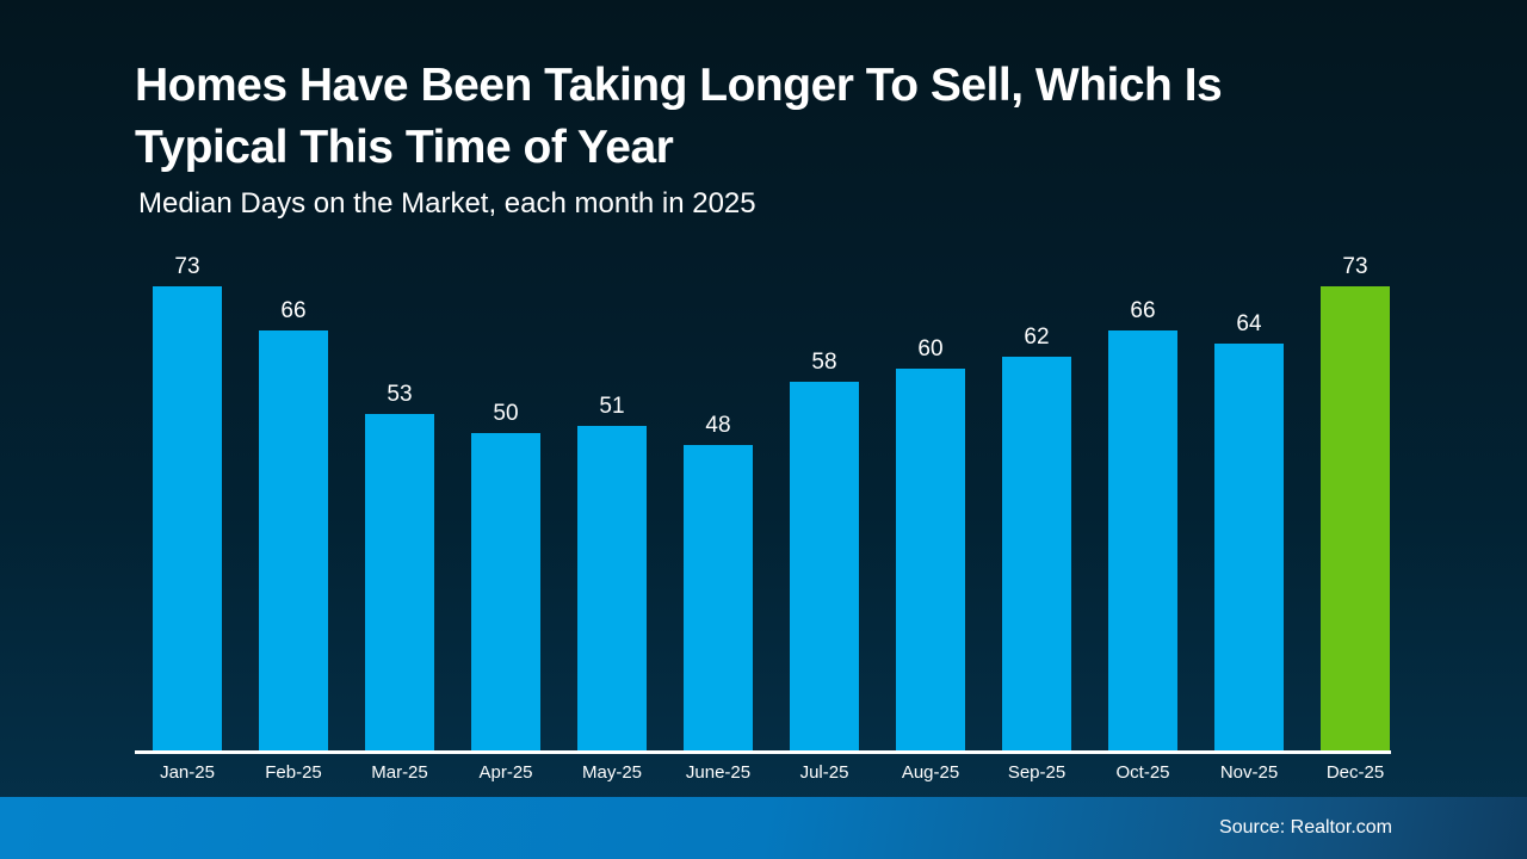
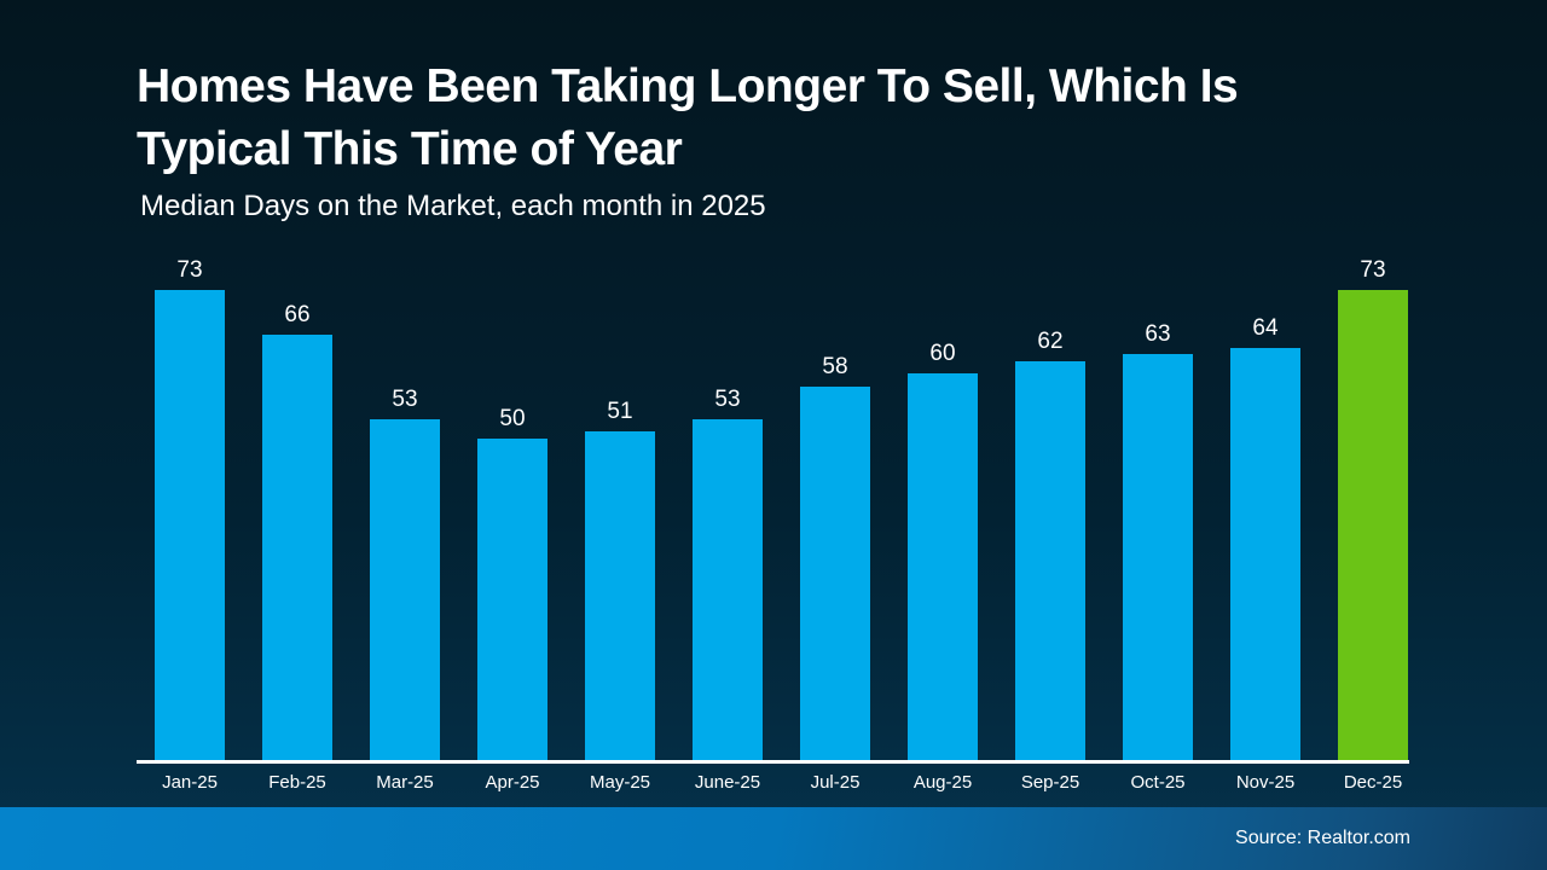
June-25: 48 -> 53
Oct-25: 66 -> 63
